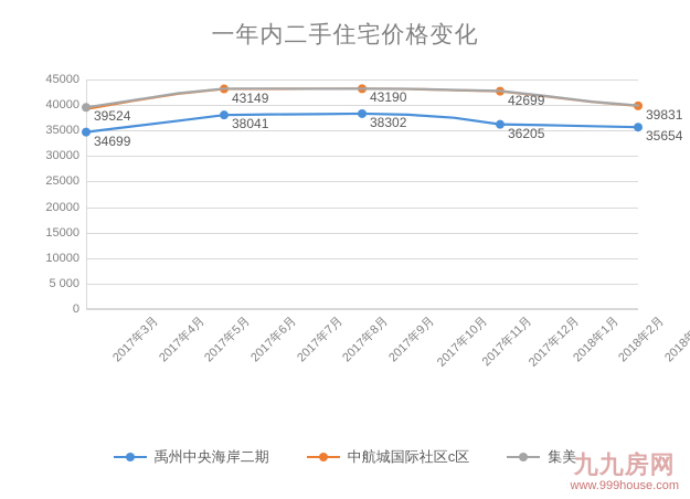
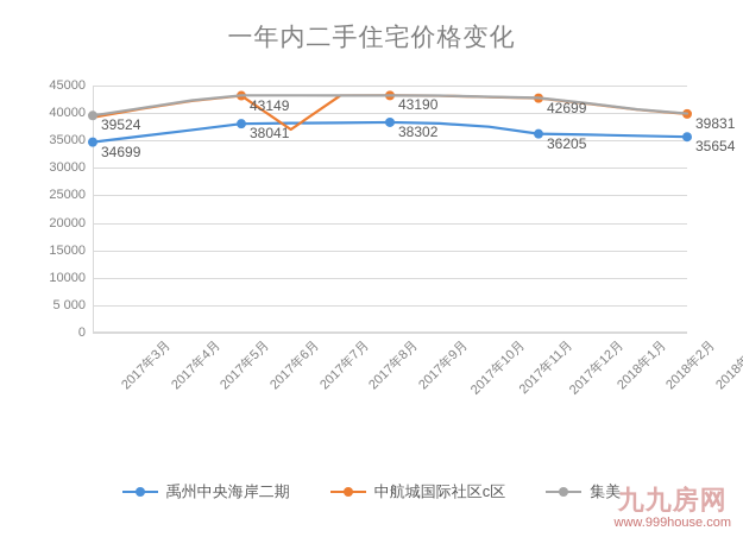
中航城国际社区c区/2017年7月: 43000 -> 37000
